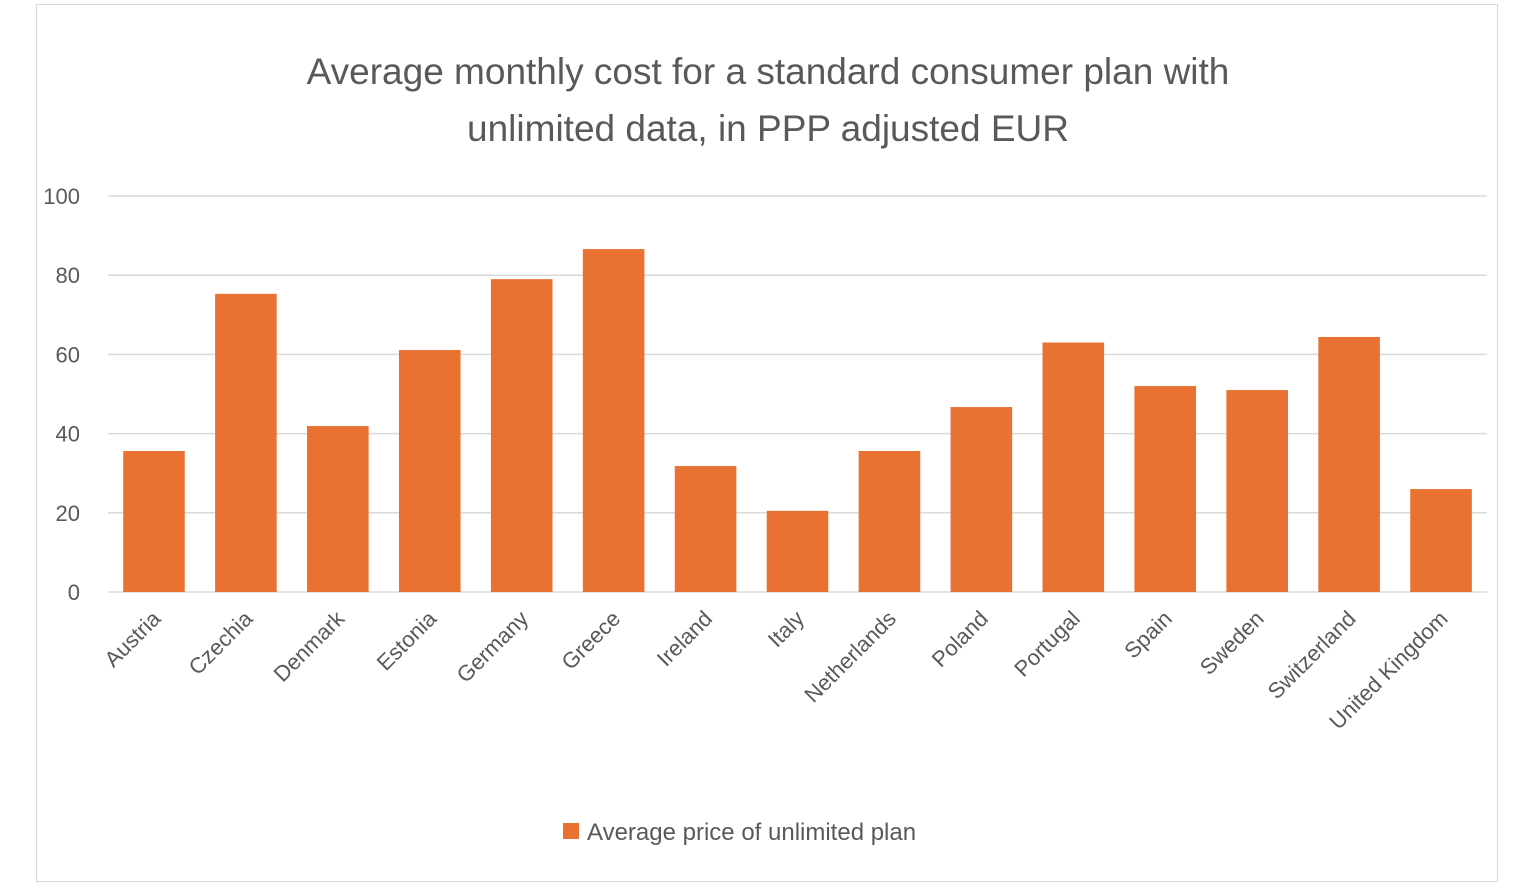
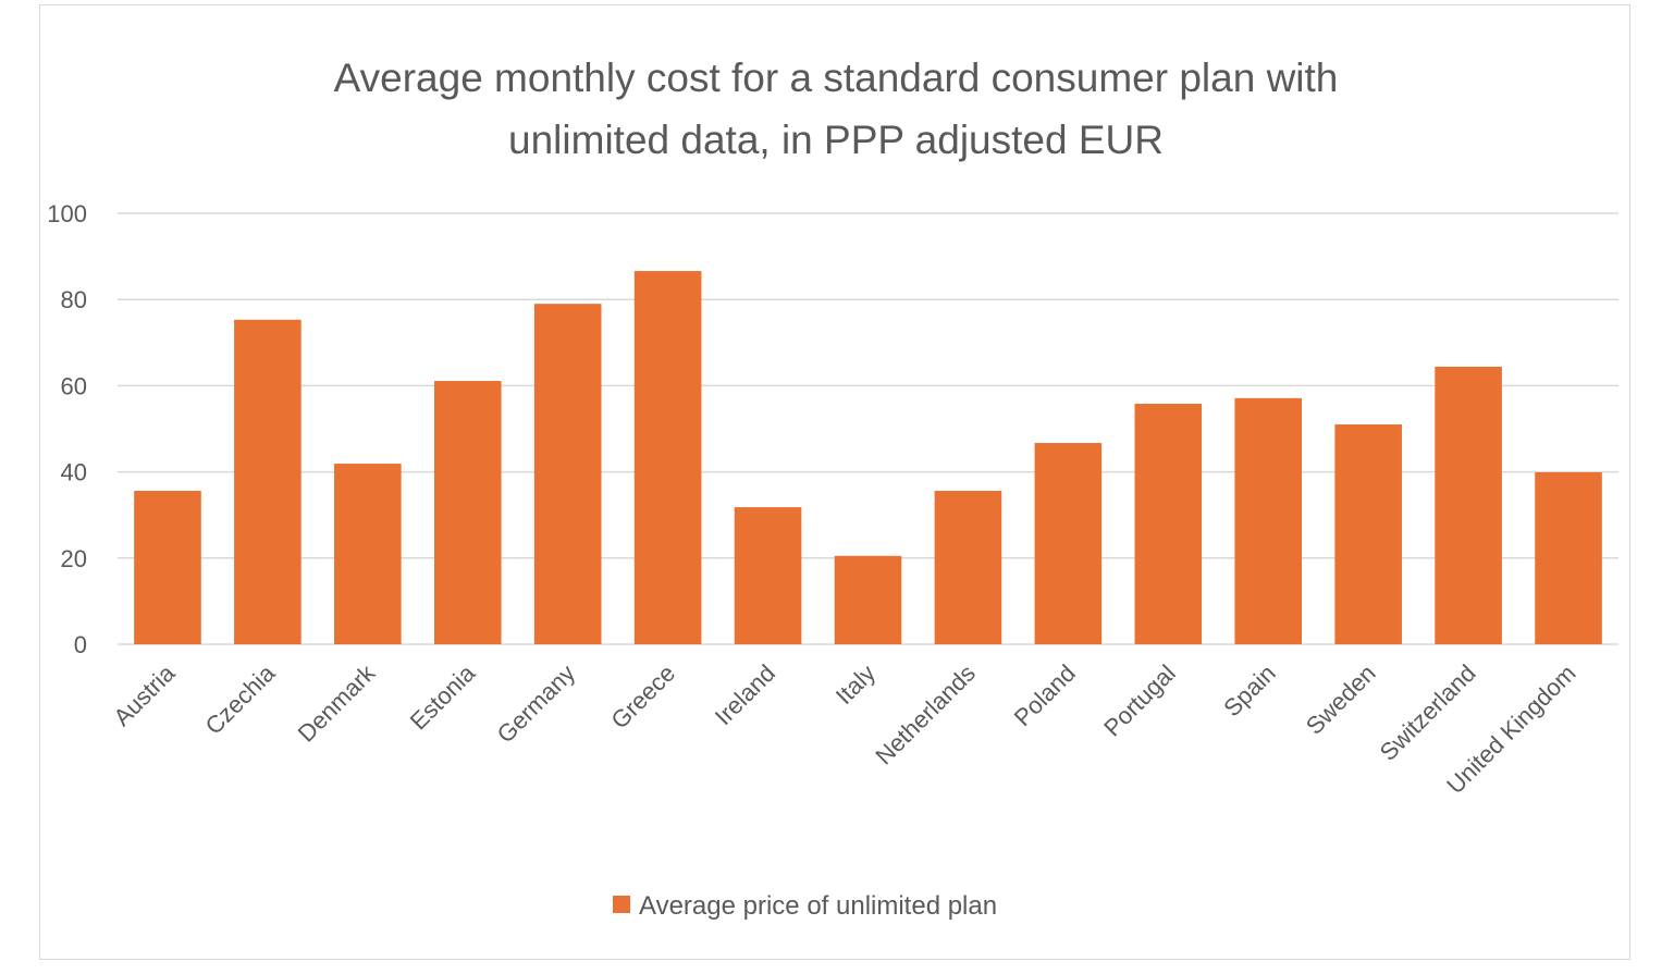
Portugal: 63 -> 56
Spain: 52 -> 57
United Kingdom: 26 -> 40
